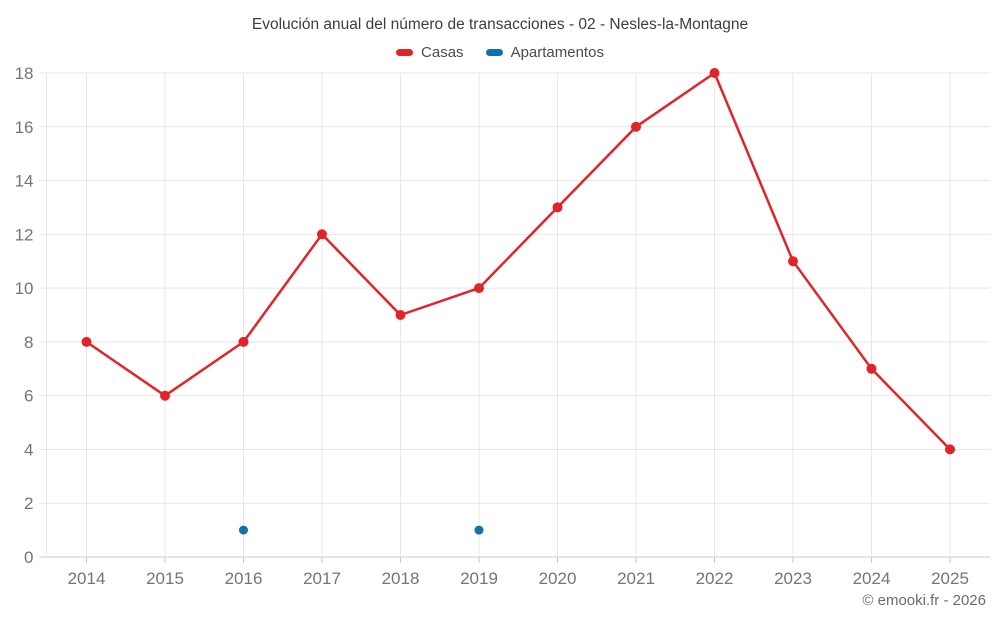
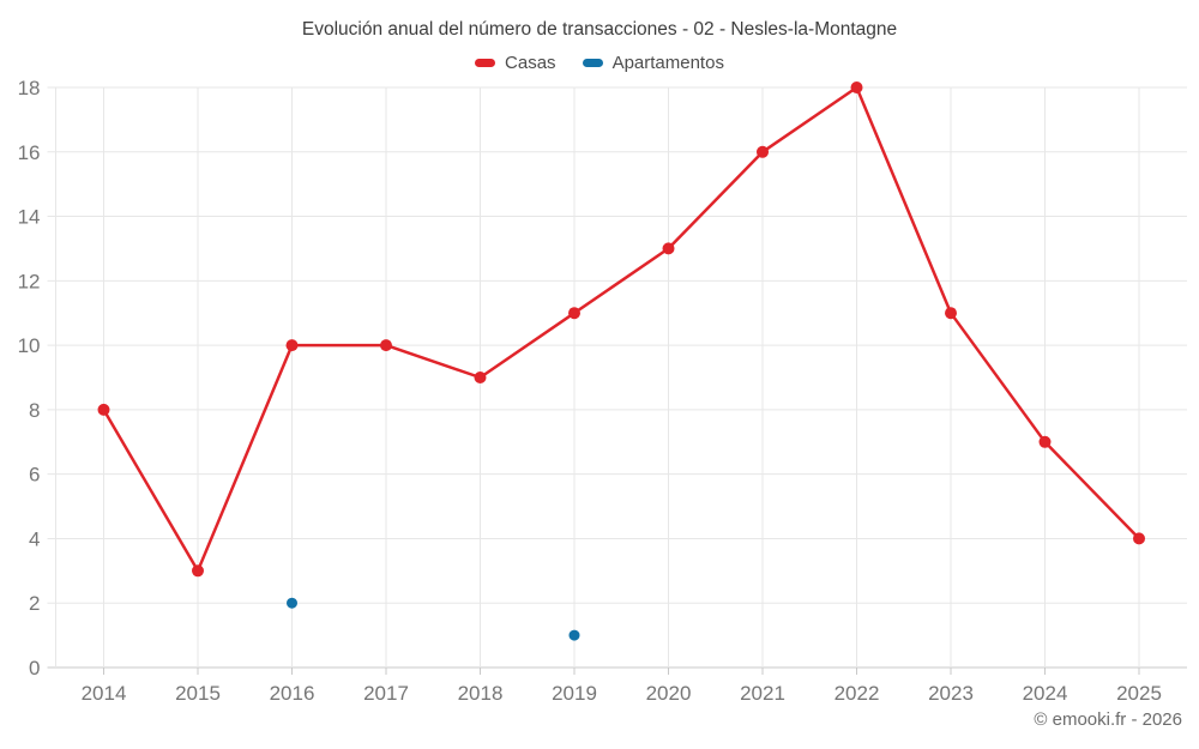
Casas/2015: 6 -> 3
Casas/2016: 8 -> 10
Apartamentos/2016: 1 -> 2
Casas/2017: 12 -> 10
Casas/2019: 10 -> 11
